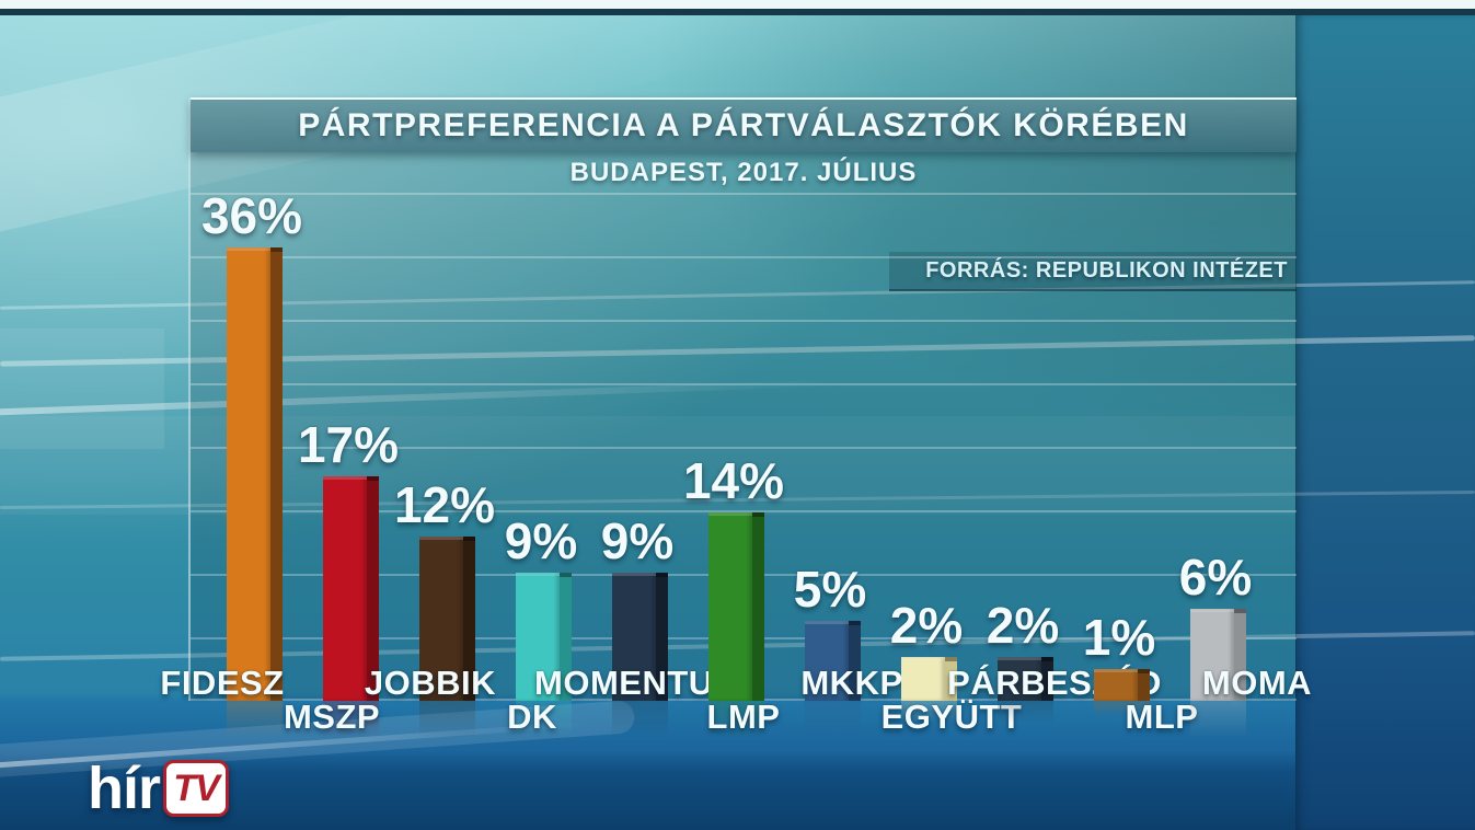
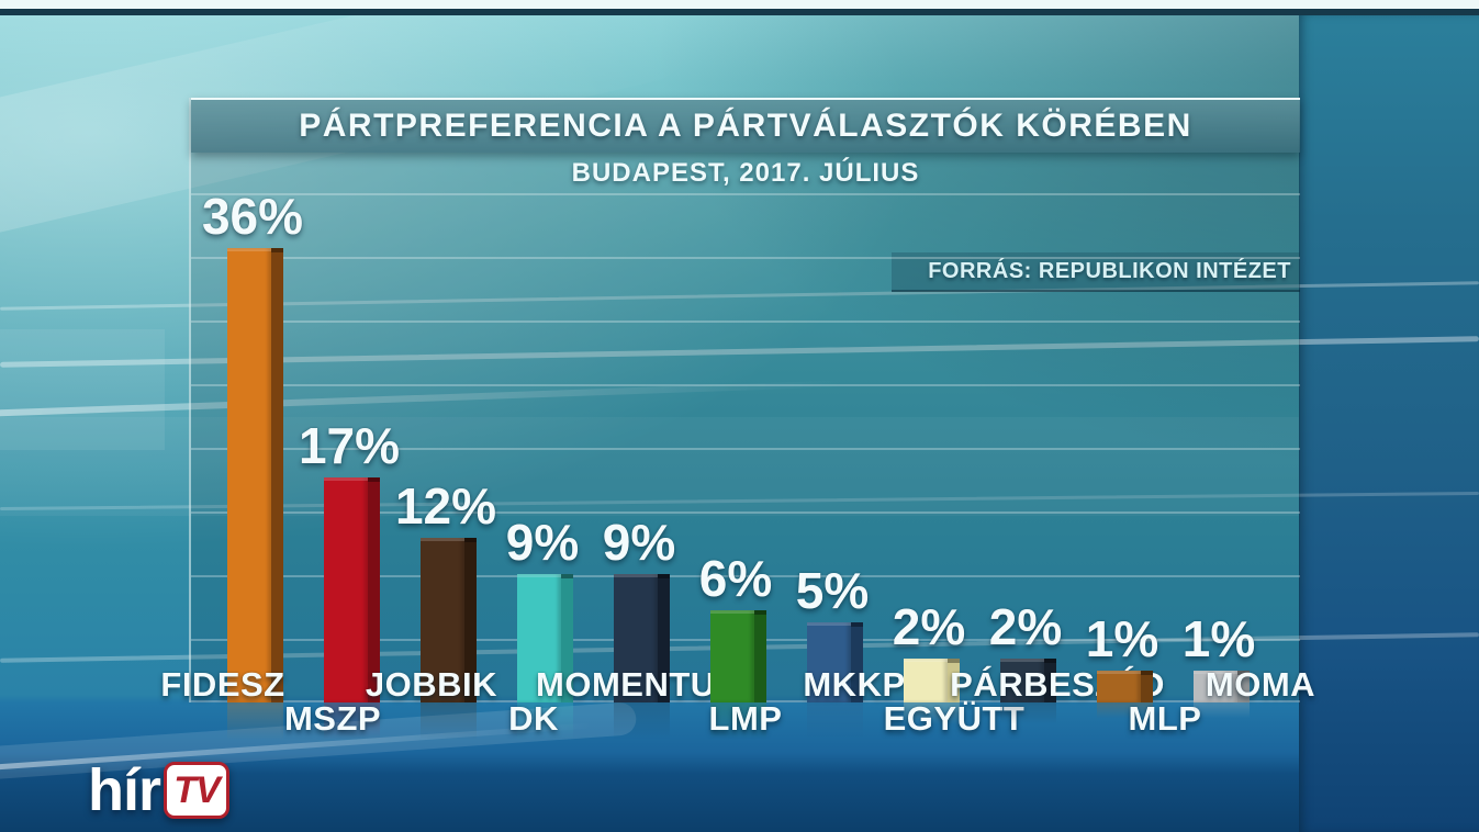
LMP: 14% -> 6%
MOMA: 6% -> 1%
